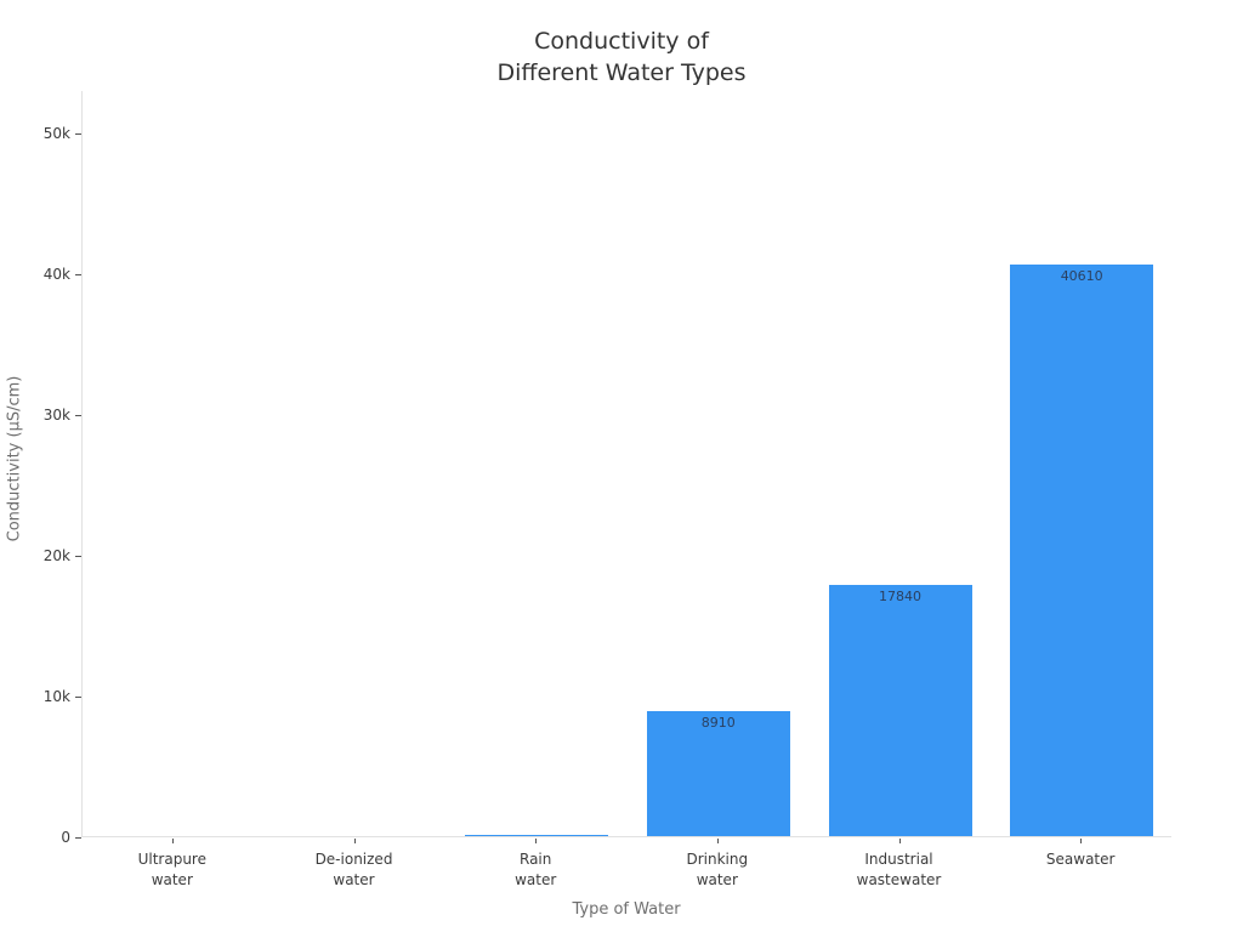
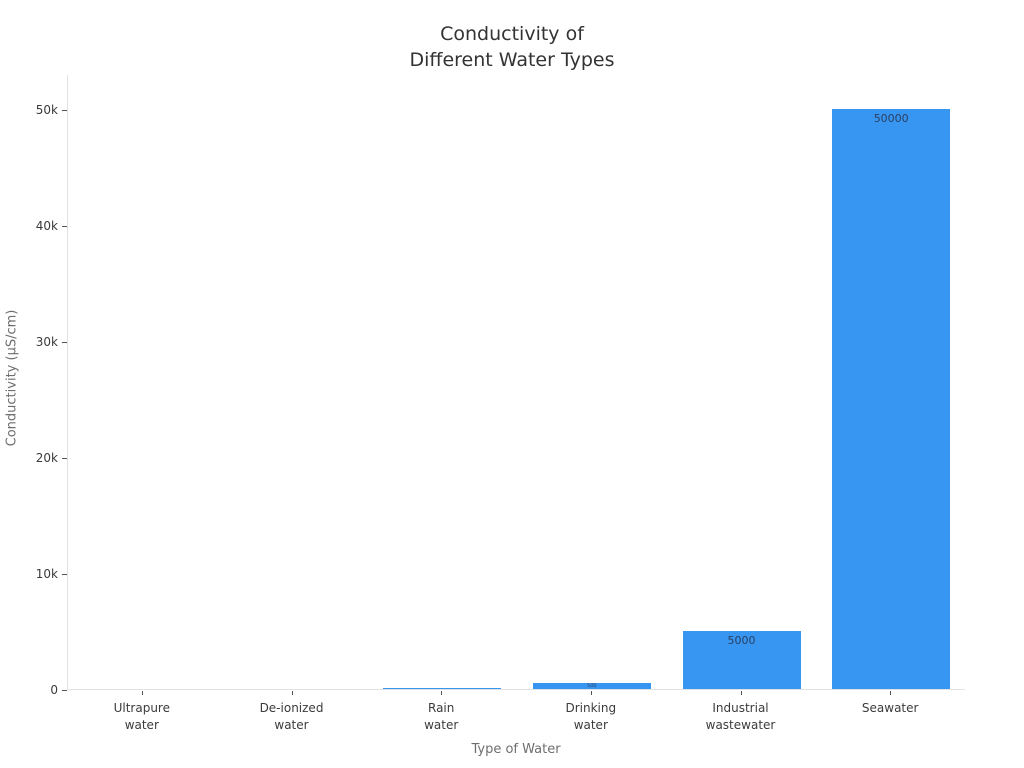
Drinking water: 8910 -> 500
Industrial wastewater: 17840 -> 5000
Seawater: 40610 -> 50000
